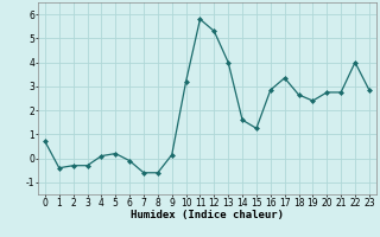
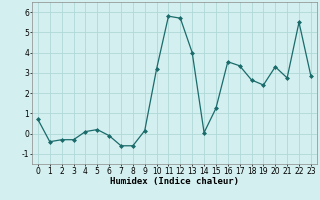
12: 5.30 -> 5.70
14: 1.60 -> 0.05
16: 2.85 -> 3.55
20: 2.75 -> 3.30
22: 4.00 -> 5.50
